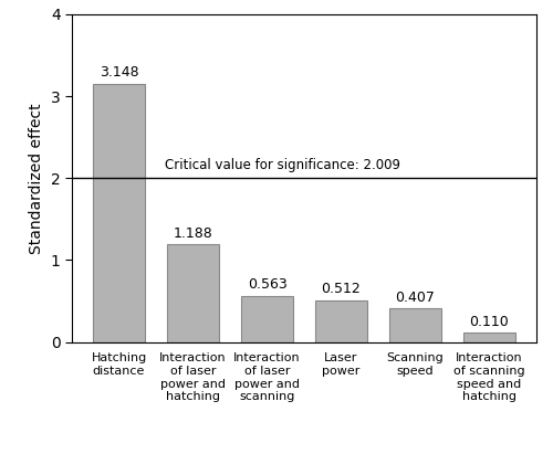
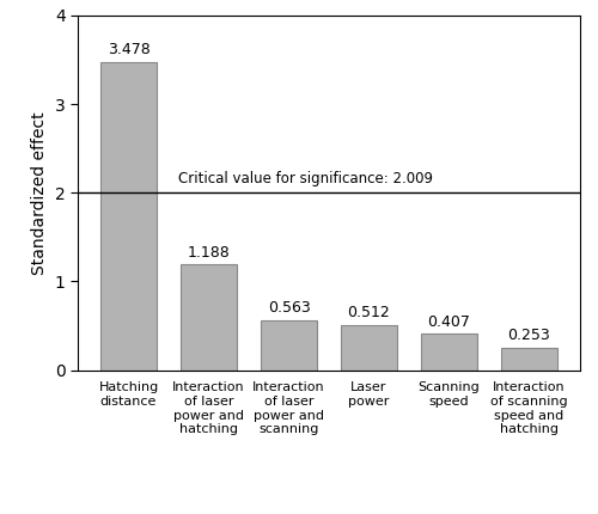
Hatching distance: 3.148 -> 3.478
Interaction of scanning speed and hatching: 0.110 -> 0.253
